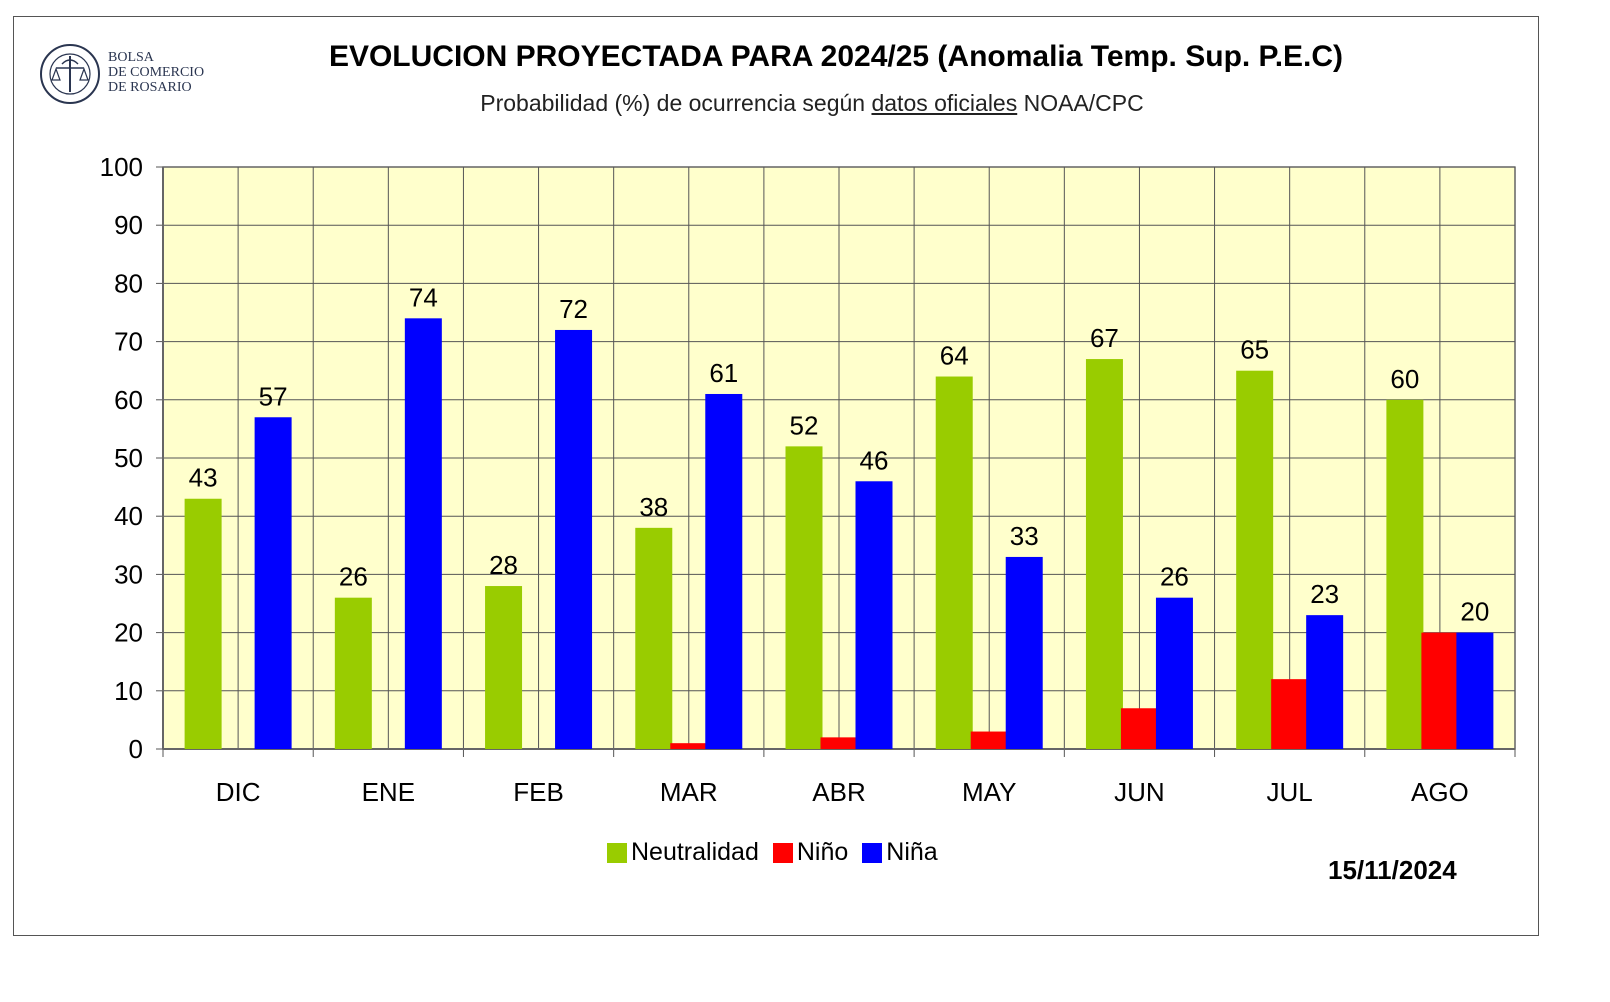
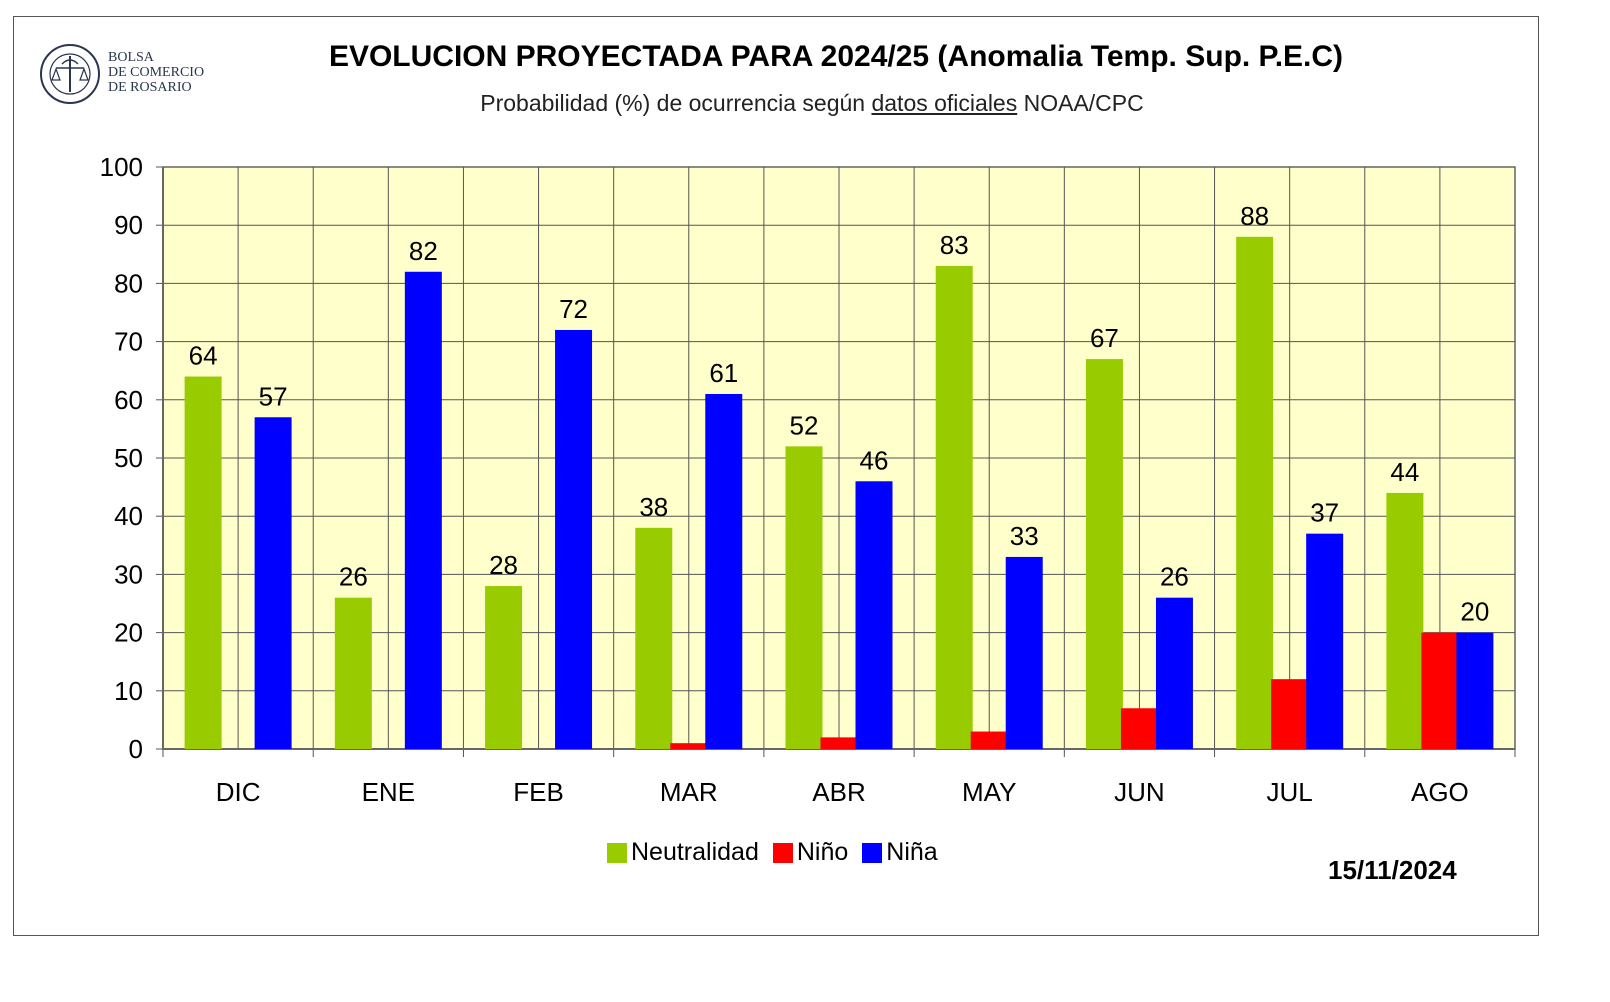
Neutralidad/DIC: 43 -> 64
Niña/ENE: 74 -> 82
Neutralidad/MAY: 64 -> 83
Neutralidad/JUL: 65 -> 88
Niña/JUL: 23 -> 37
Neutralidad/AGO: 60 -> 44
